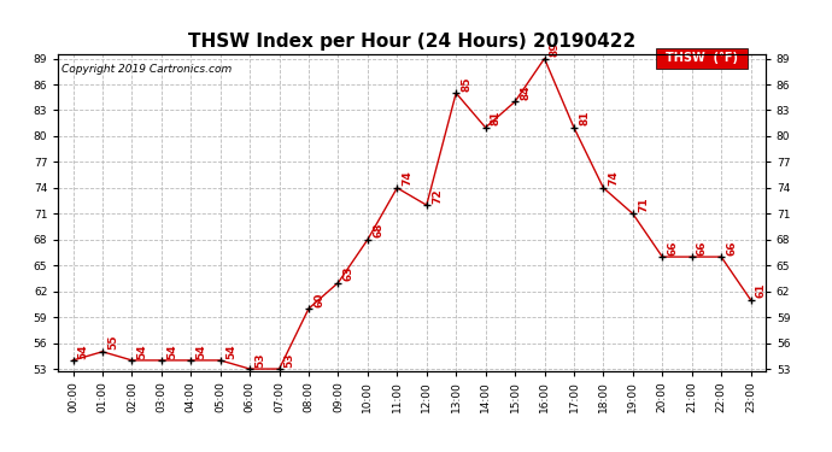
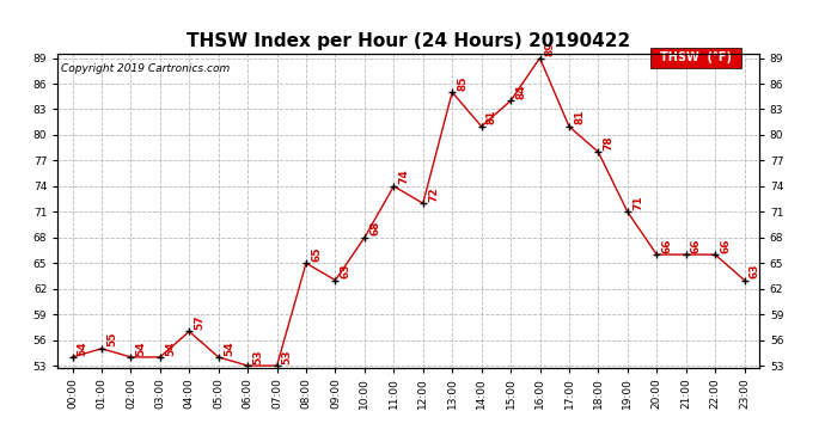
04:00: 54 -> 57
08:00: 60 -> 65
18:00: 74 -> 78
23:00: 61 -> 63
